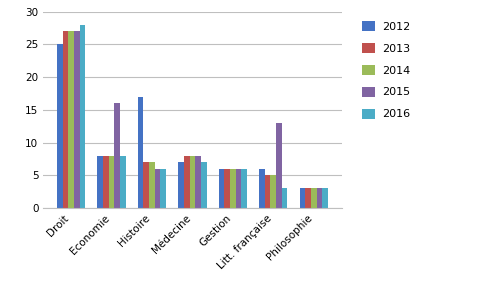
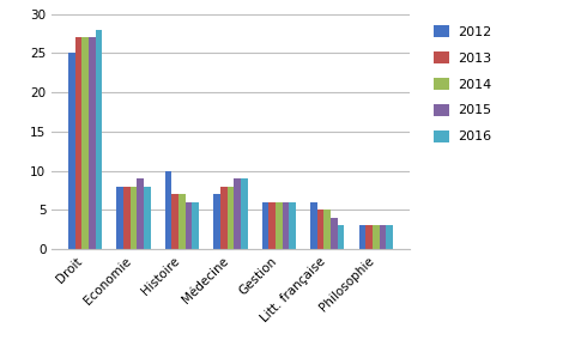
2015/Economie: 16 -> 9
2012/Histoire: 17 -> 10
2015/Médecine: 8 -> 9
2016/Médecine: 7 -> 9
2015/Litt. française: 13 -> 4
